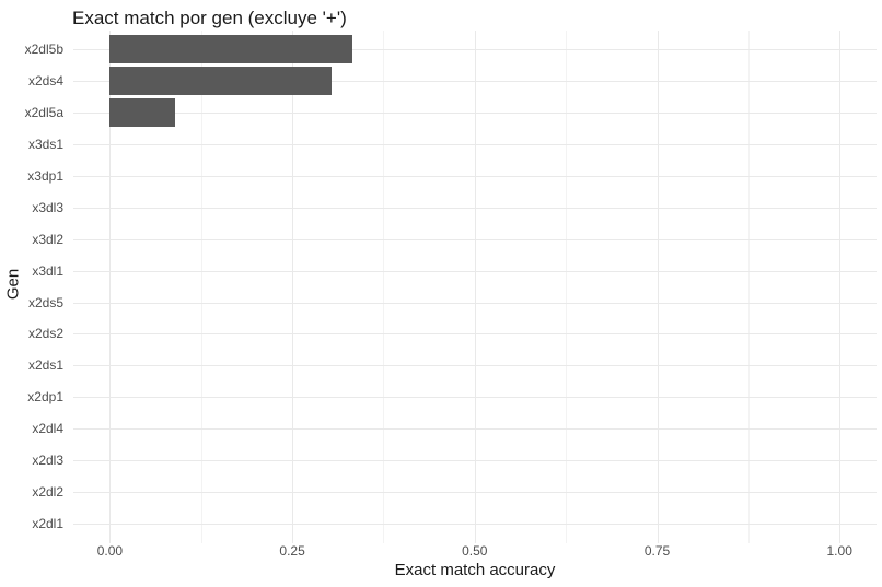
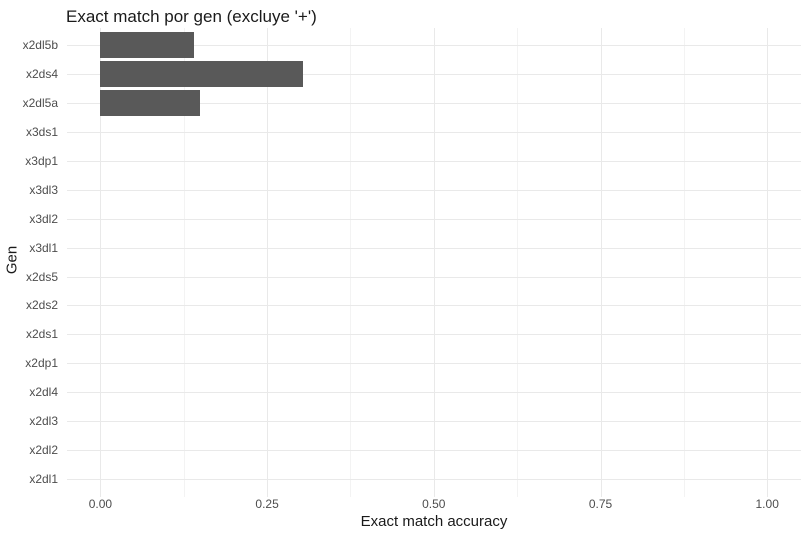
x2dl5b: 0.33 -> 0.14
x2dl5a: 0.09 -> 0.15
